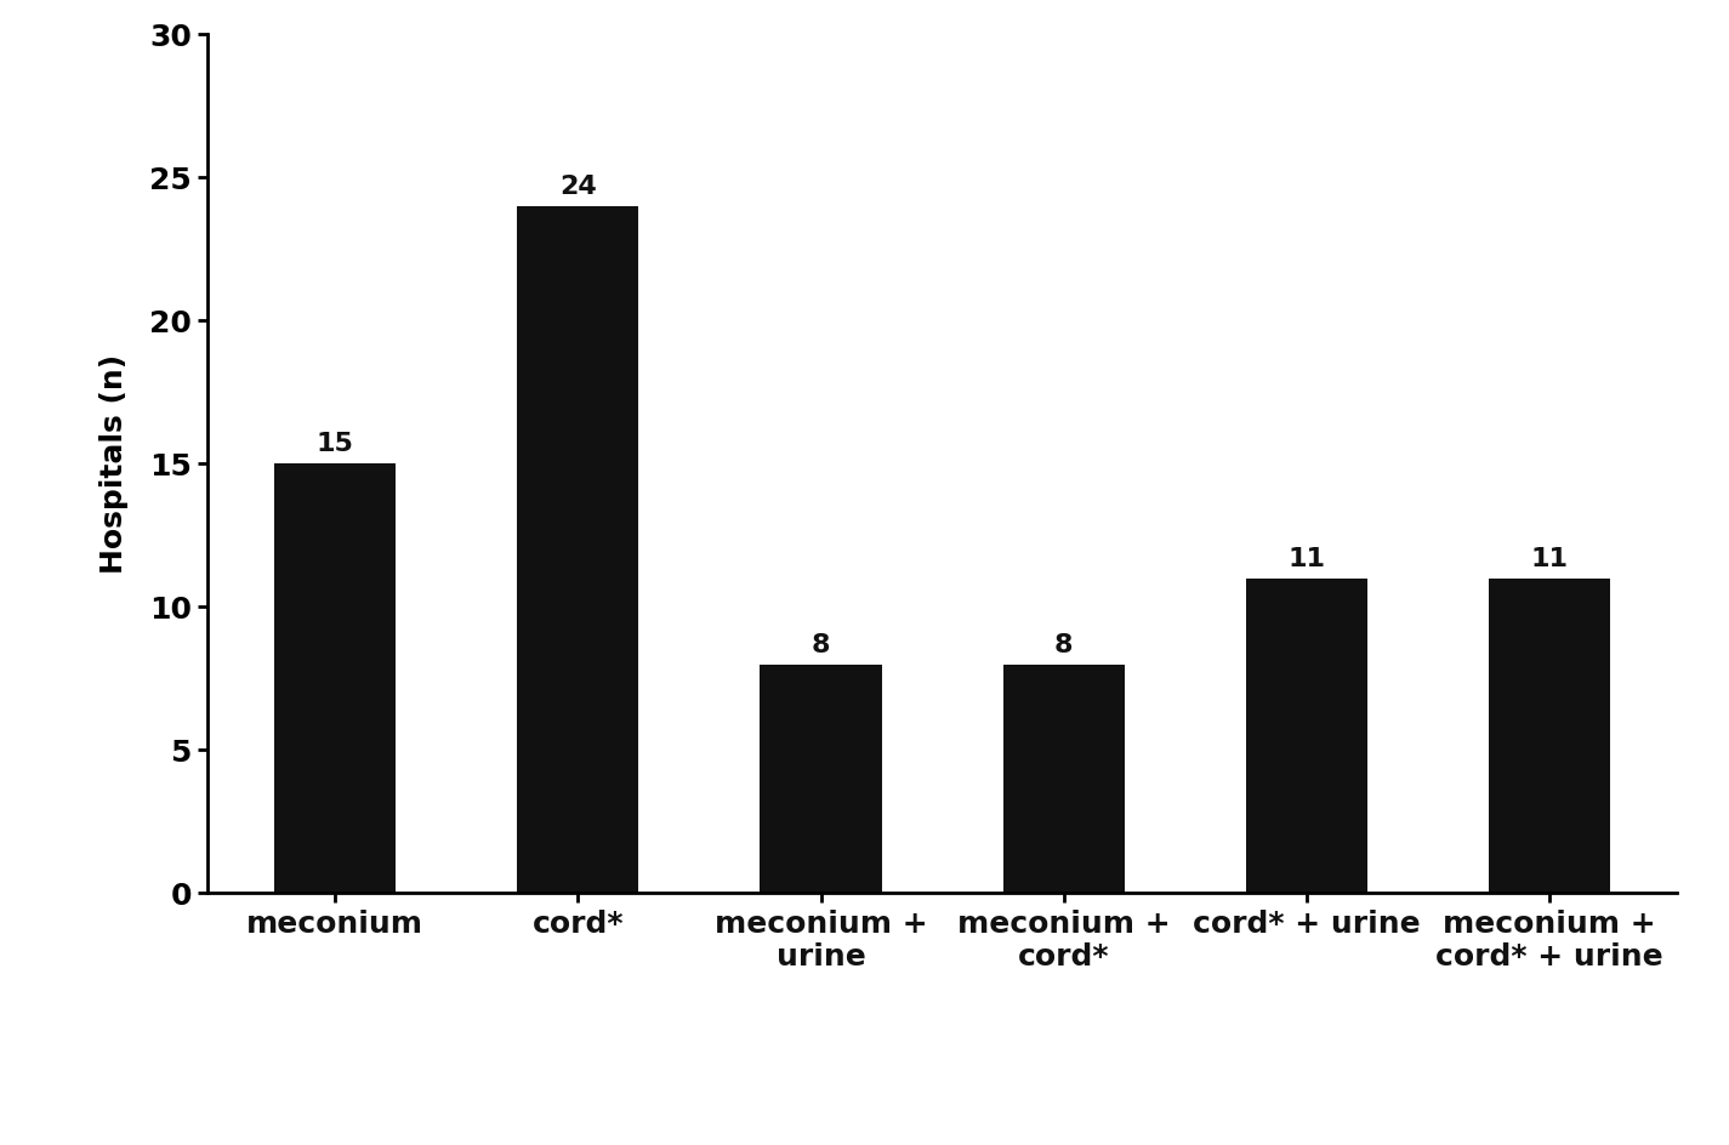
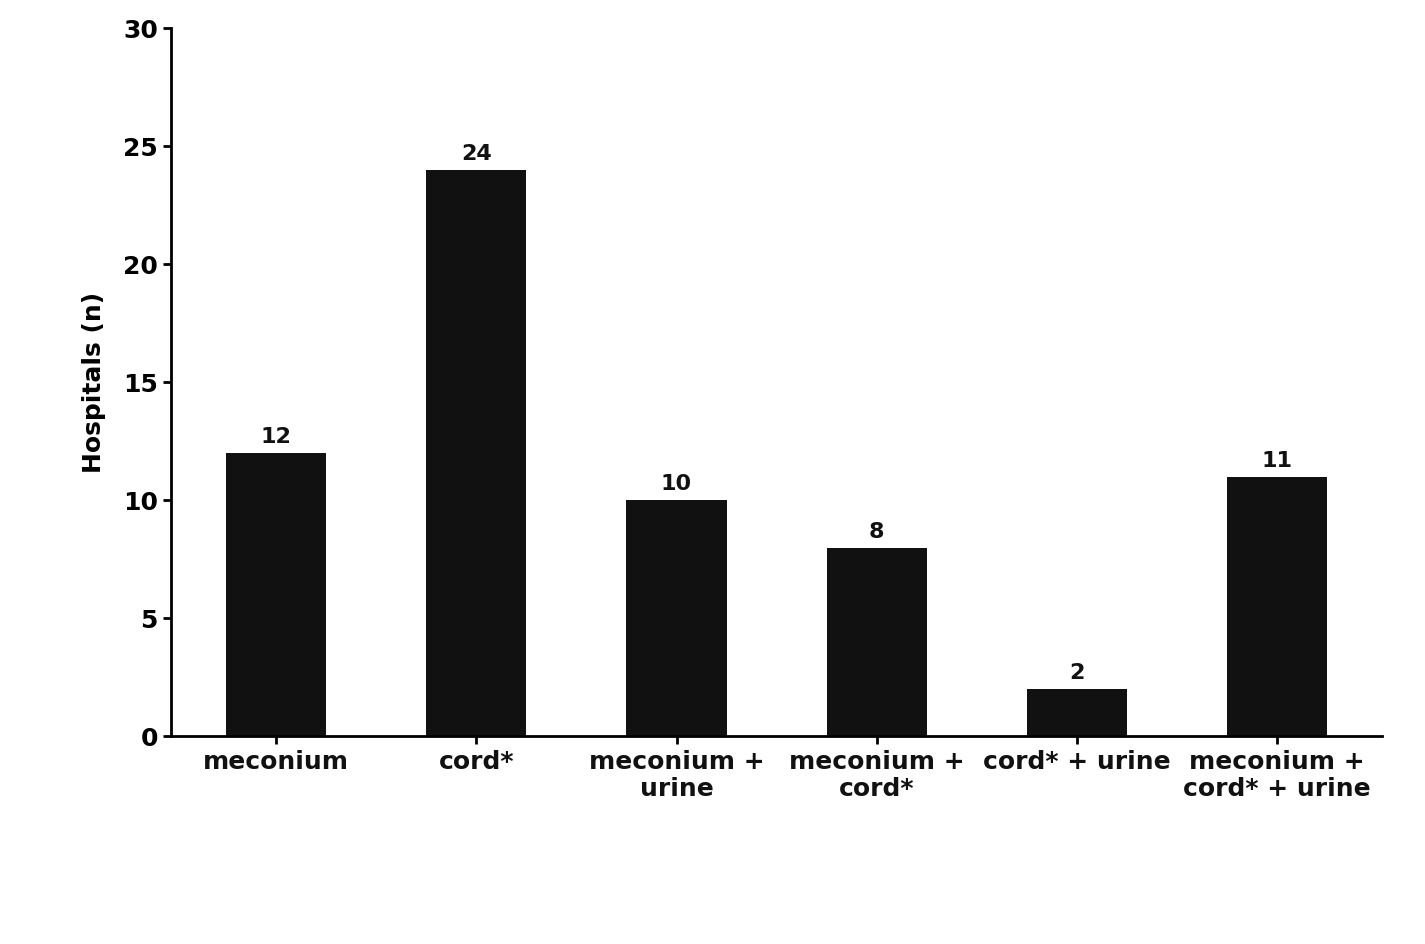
meconium: 15 -> 12
meconium + urine: 8 -> 10
cord* + urine: 11 -> 2
